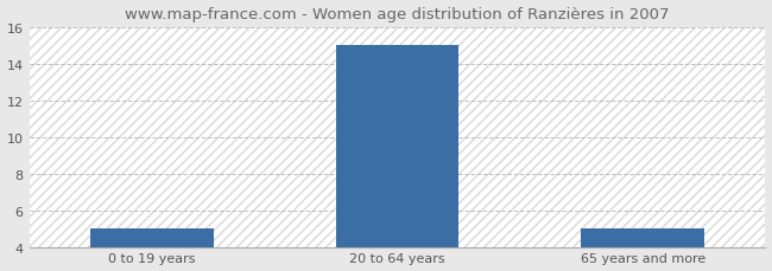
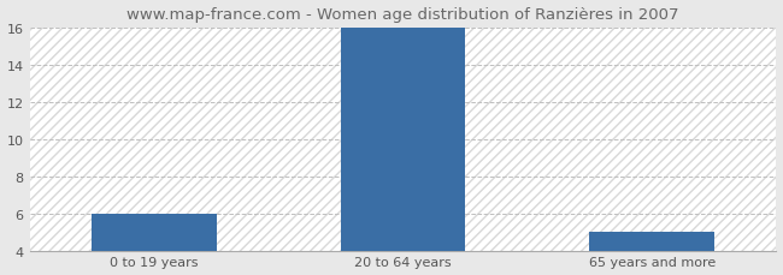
0 to 19 years: 5 -> 6
20 to 64 years: 15 -> 16
